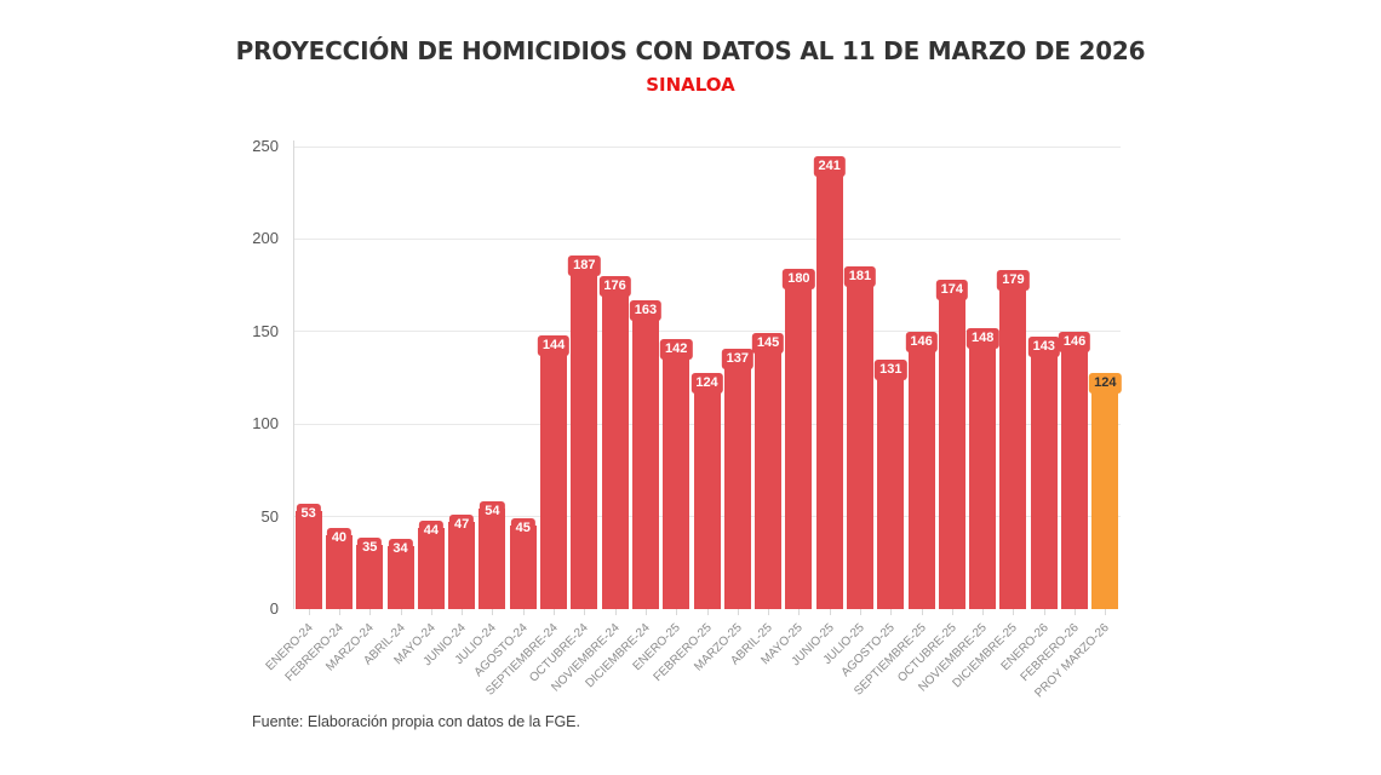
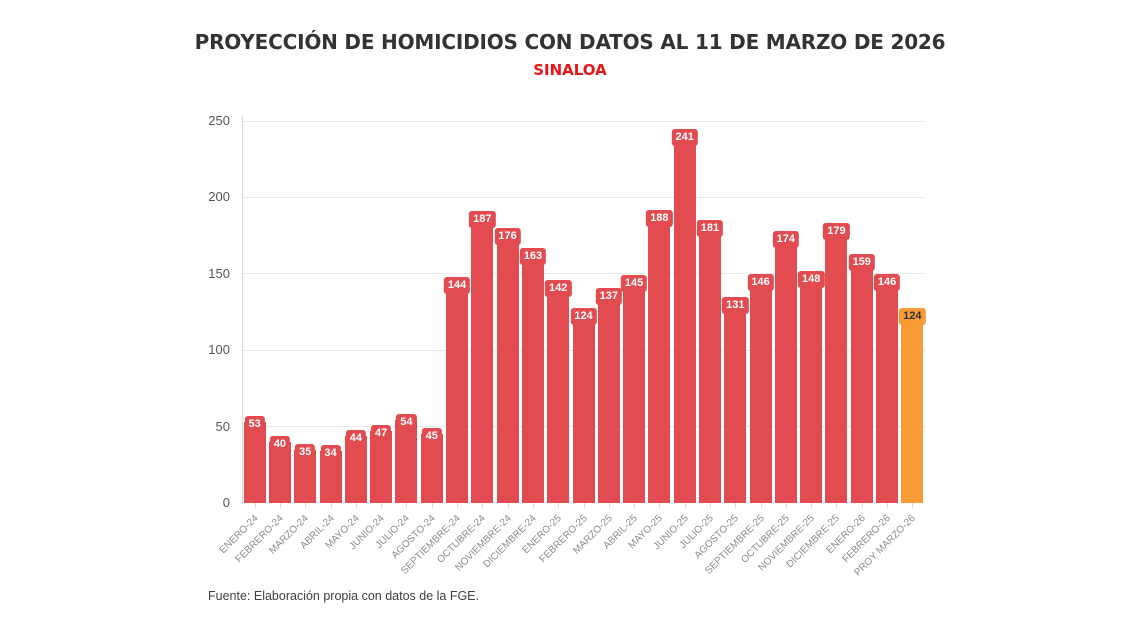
MAYO-25: 180 -> 188
ENERO-26: 143 -> 159
